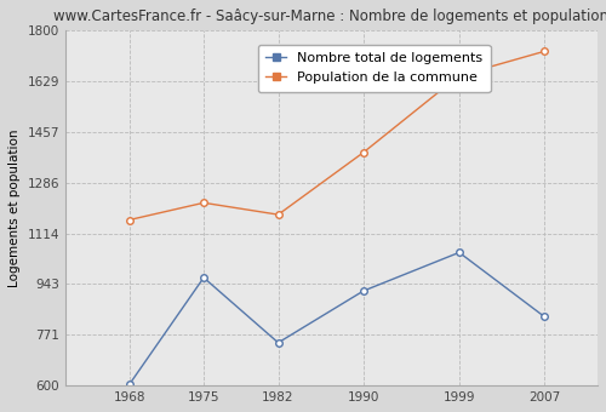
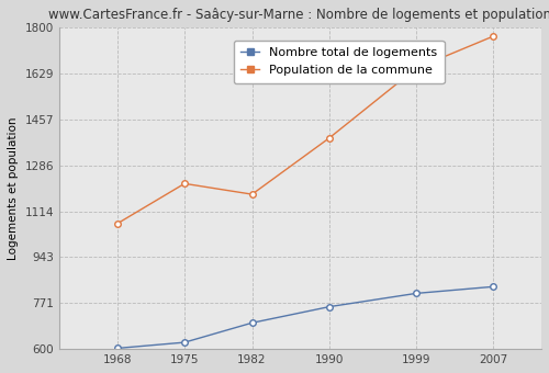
Population de la commune/1968: 1160 -> 1068
Nombre total de logements/1975: 965 -> 625
Nombre total de logements/1982: 745 -> 698
Nombre total de logements/1990: 920 -> 758
Nombre total de logements/1999: 1050 -> 808
Population de la commune/2007: 1730 -> 1768
